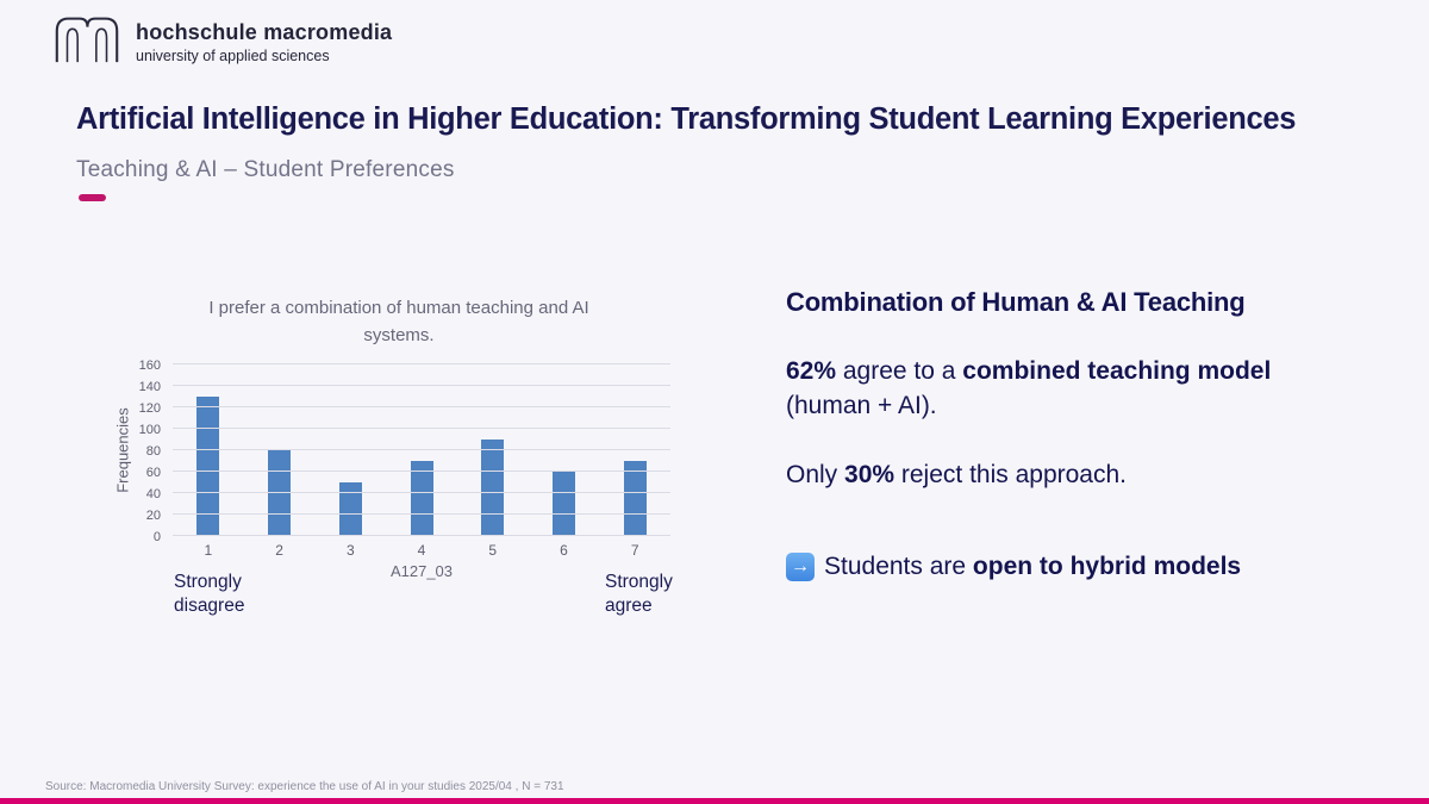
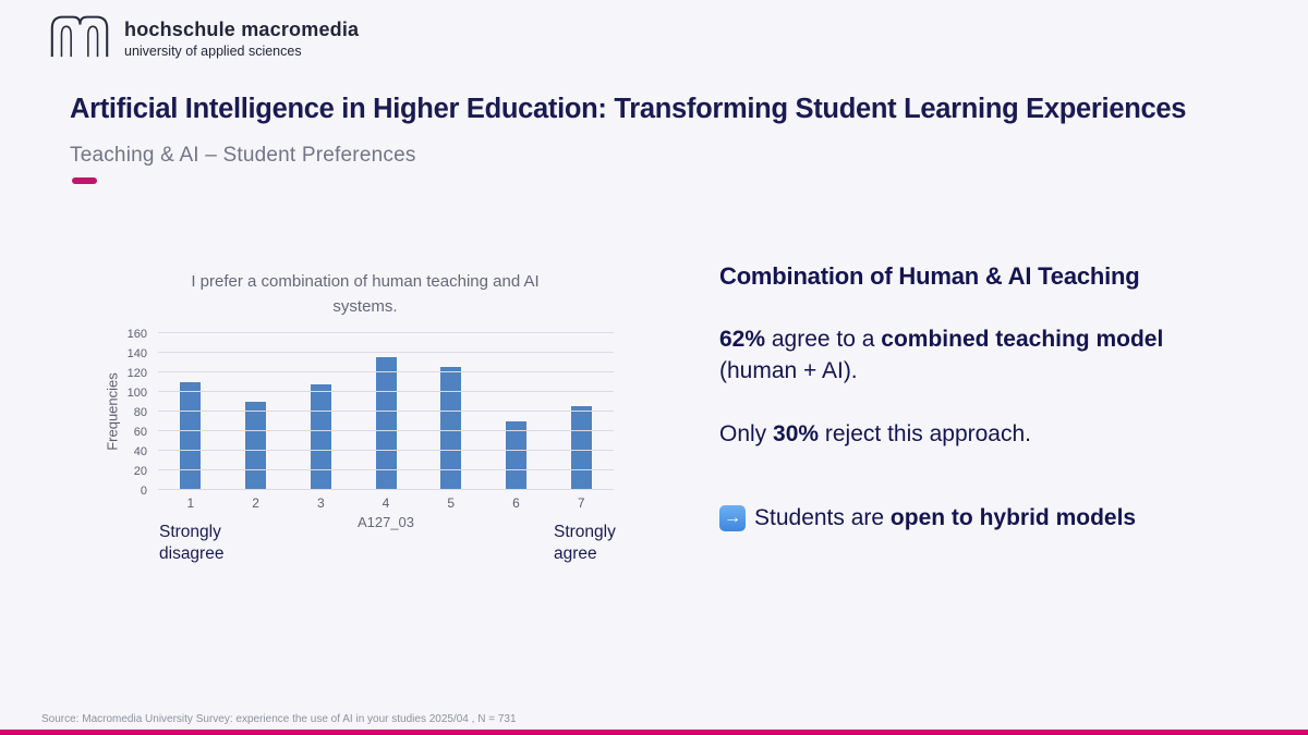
1: 130 -> 110
2: 80 -> 90
3: 50 -> 110
4: 70 -> 140
5: 90 -> 130
6: 60 -> 70
7: 70 -> 90
